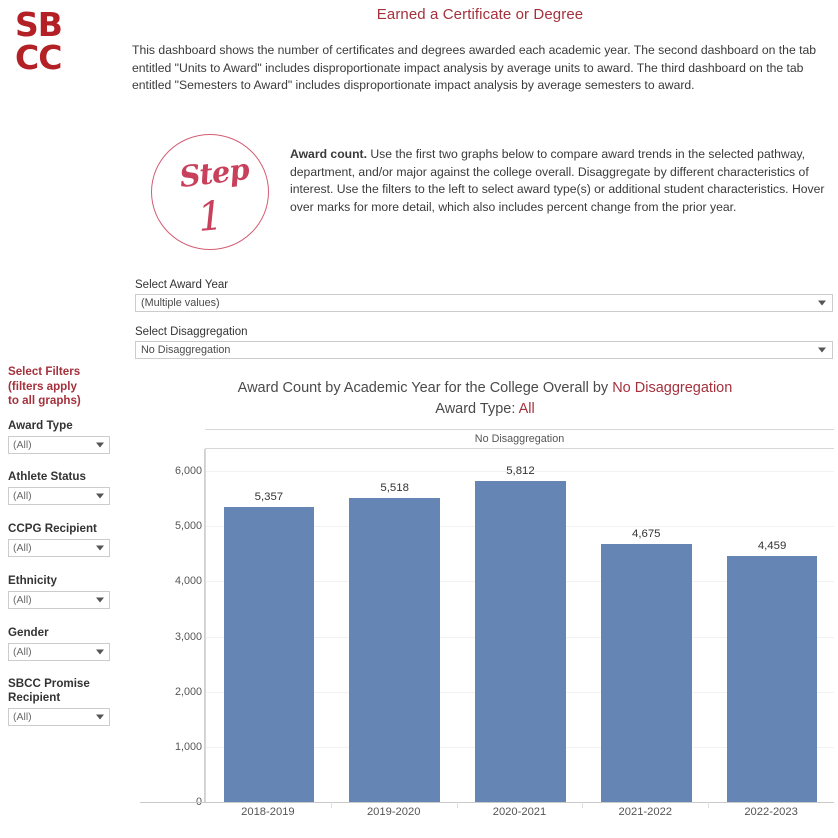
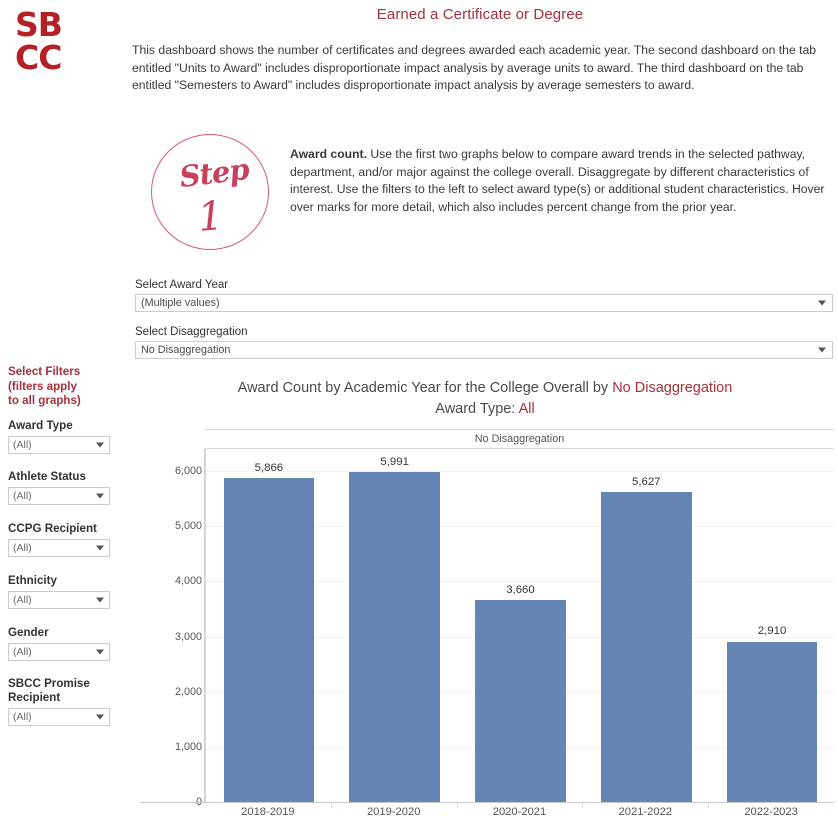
2018-2019: 5,357 -> 5,866
2019-2020: 5,518 -> 5,991
2020-2021: 5,812 -> 3,660
2021-2022: 4,675 -> 5,627
2022-2023: 4,459 -> 2,910
